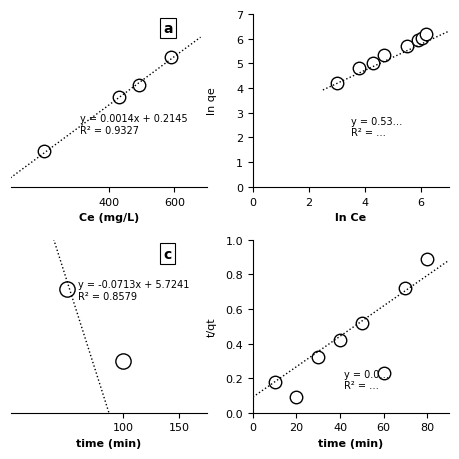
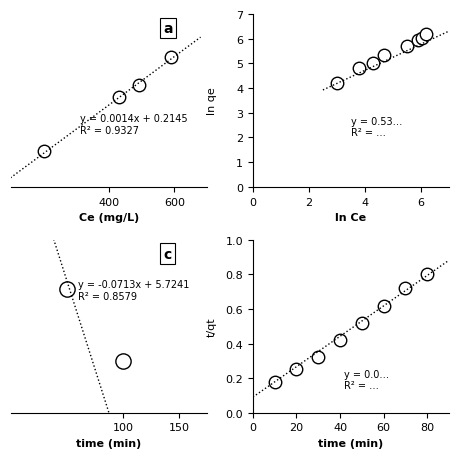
20: 0.09 -> 0.25
60: 0.23 -> 0.62
80: 0.89 -> 0.80
